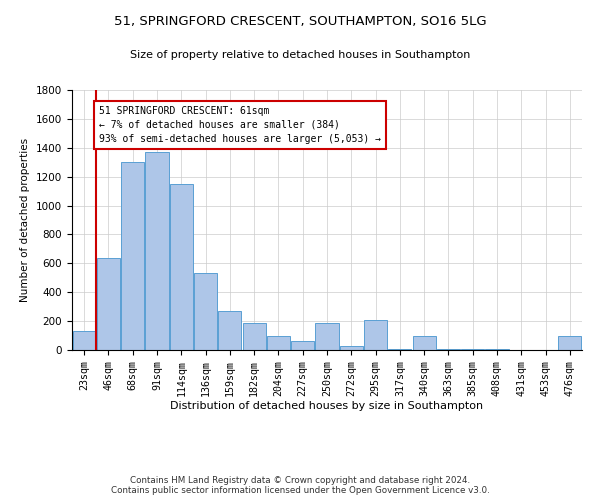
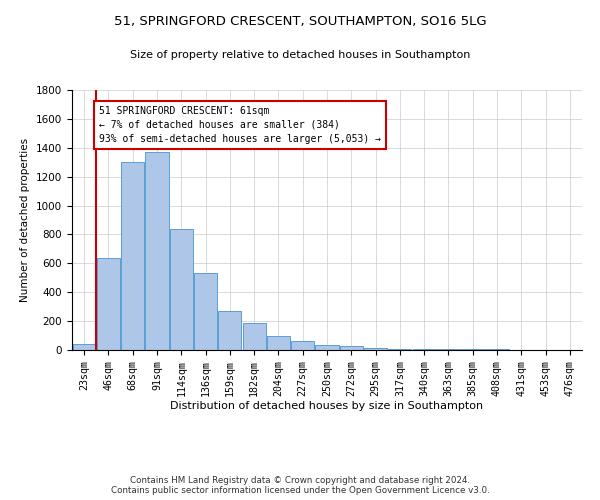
23sqm: 130 -> 40
114sqm: 1150 -> 840
250sqm: 190 -> 40
295sqm: 210 -> 20
340sqm: 100 -> 10
476sqm: 100 -> 0
